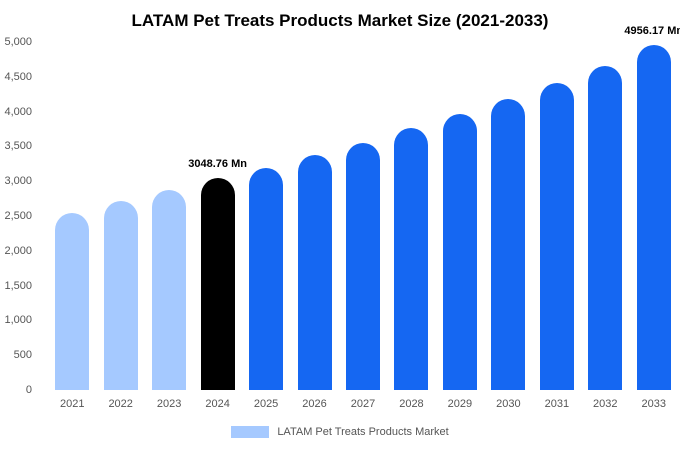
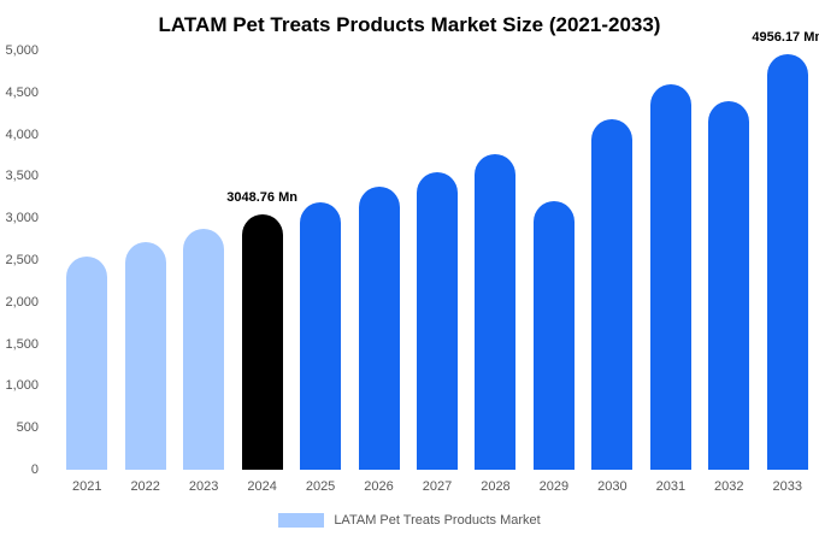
2029: 4000 -> 3200
2031: 4400 -> 4600
2032: 4700 -> 4400
